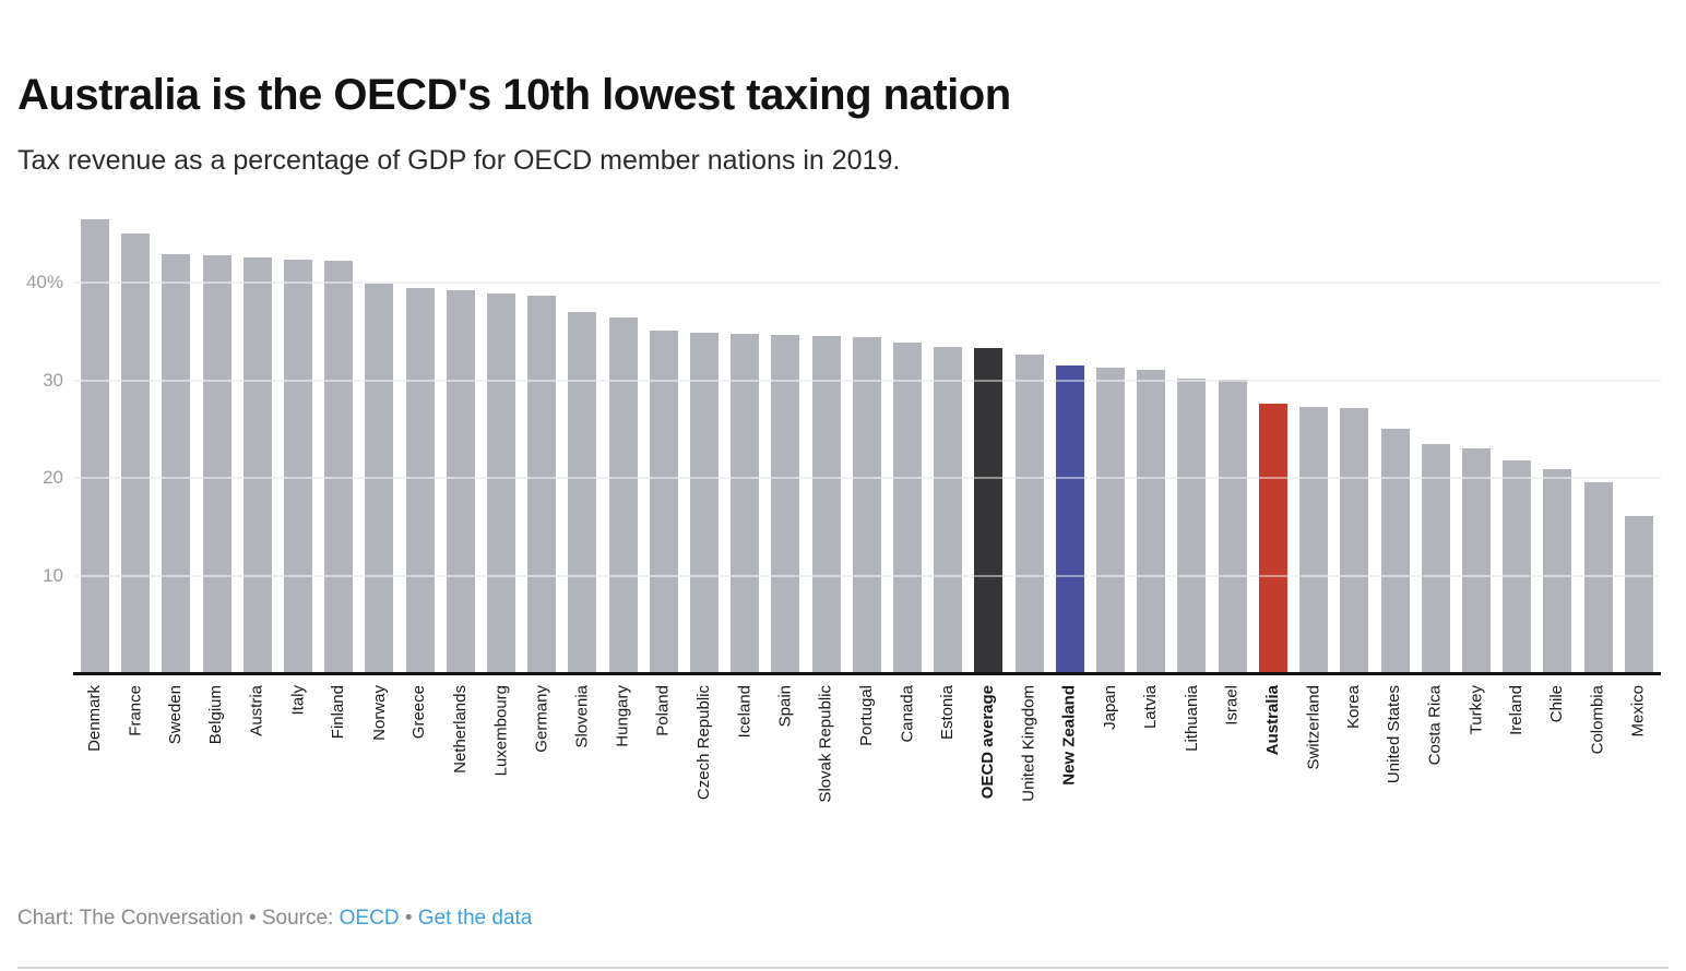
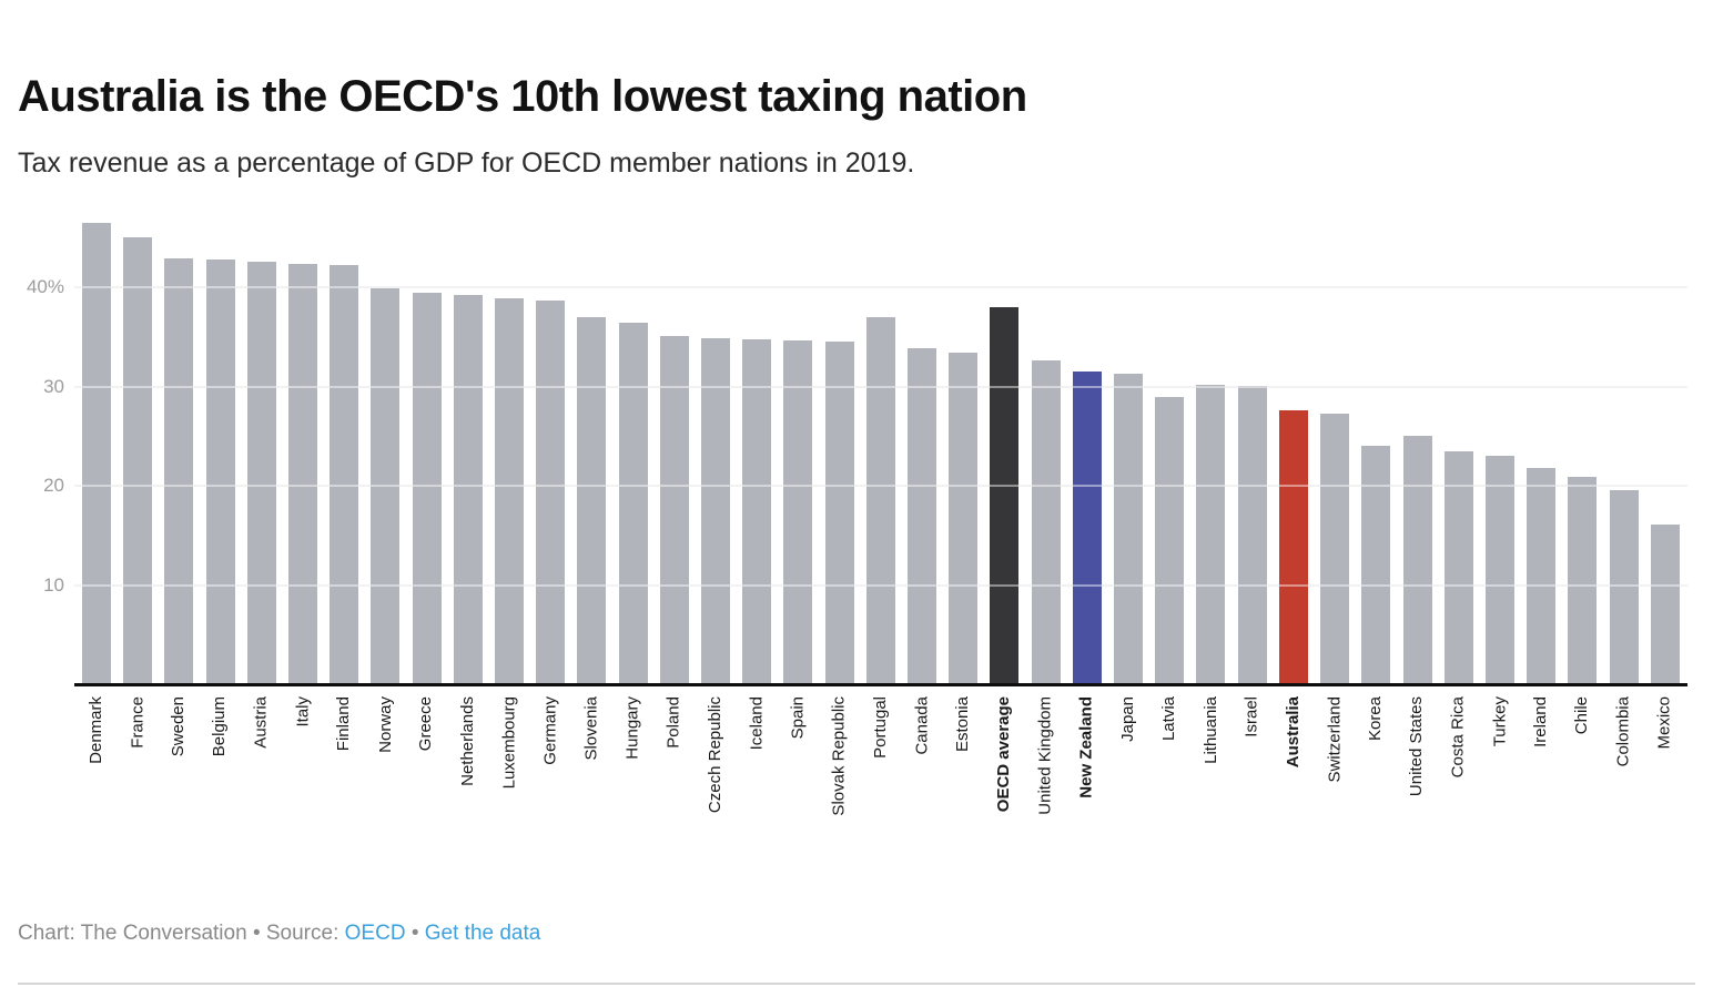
Portugal: 34% -> 37%
OECD average: 33% -> 38%
Latvia: 31% -> 29%
Korea: 27% -> 24%
